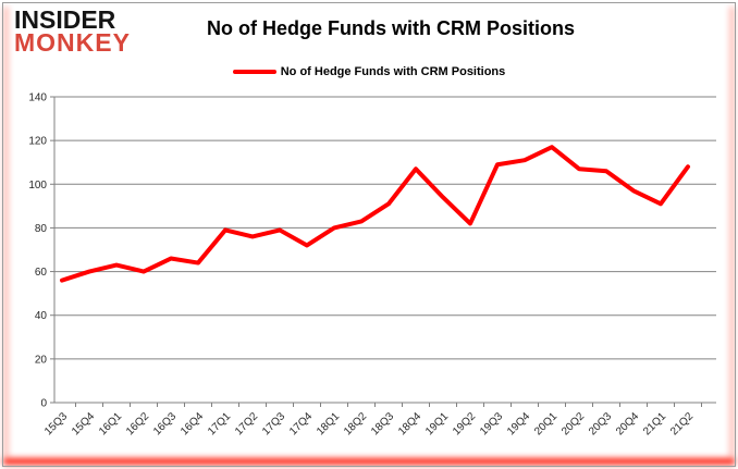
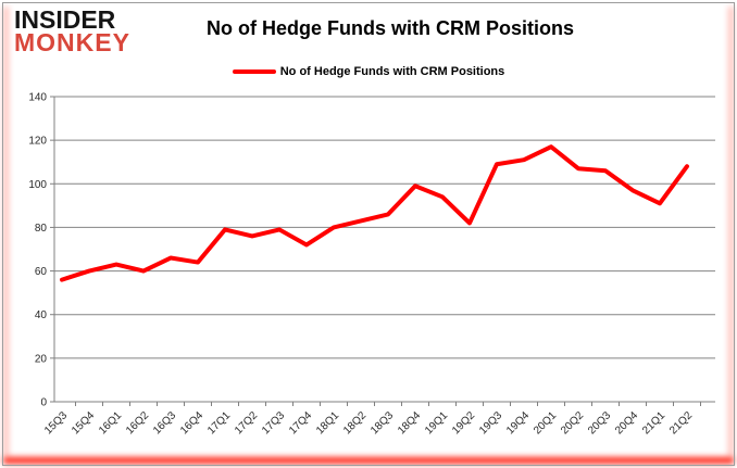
18Q3: 91 -> 86
18Q4: 107 -> 99
